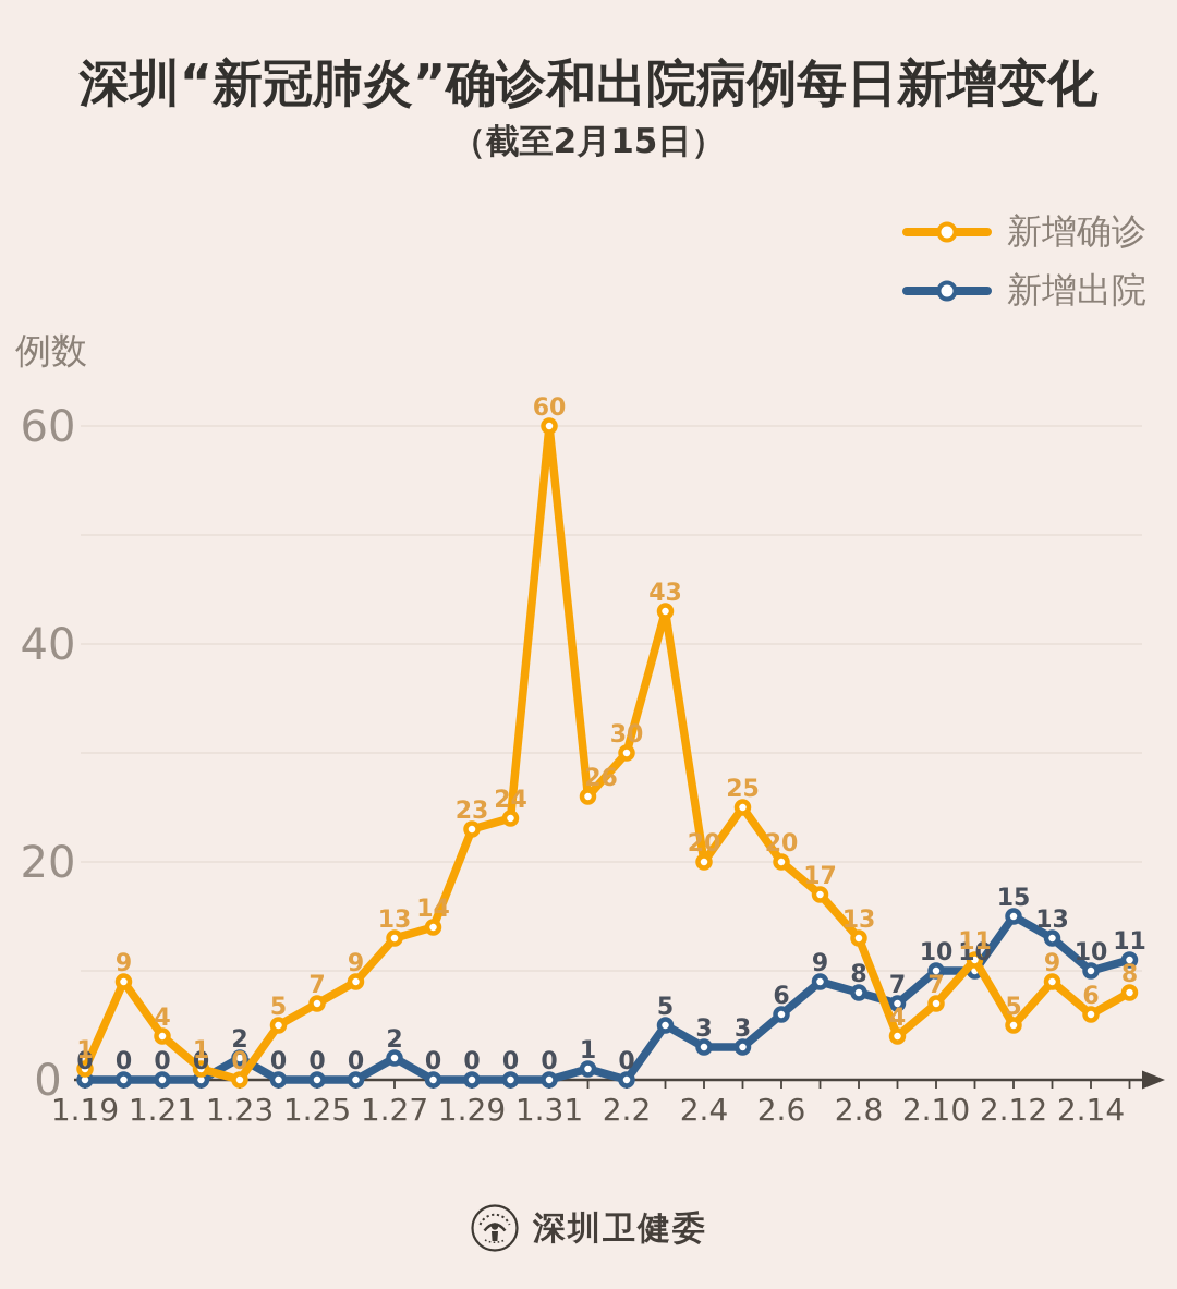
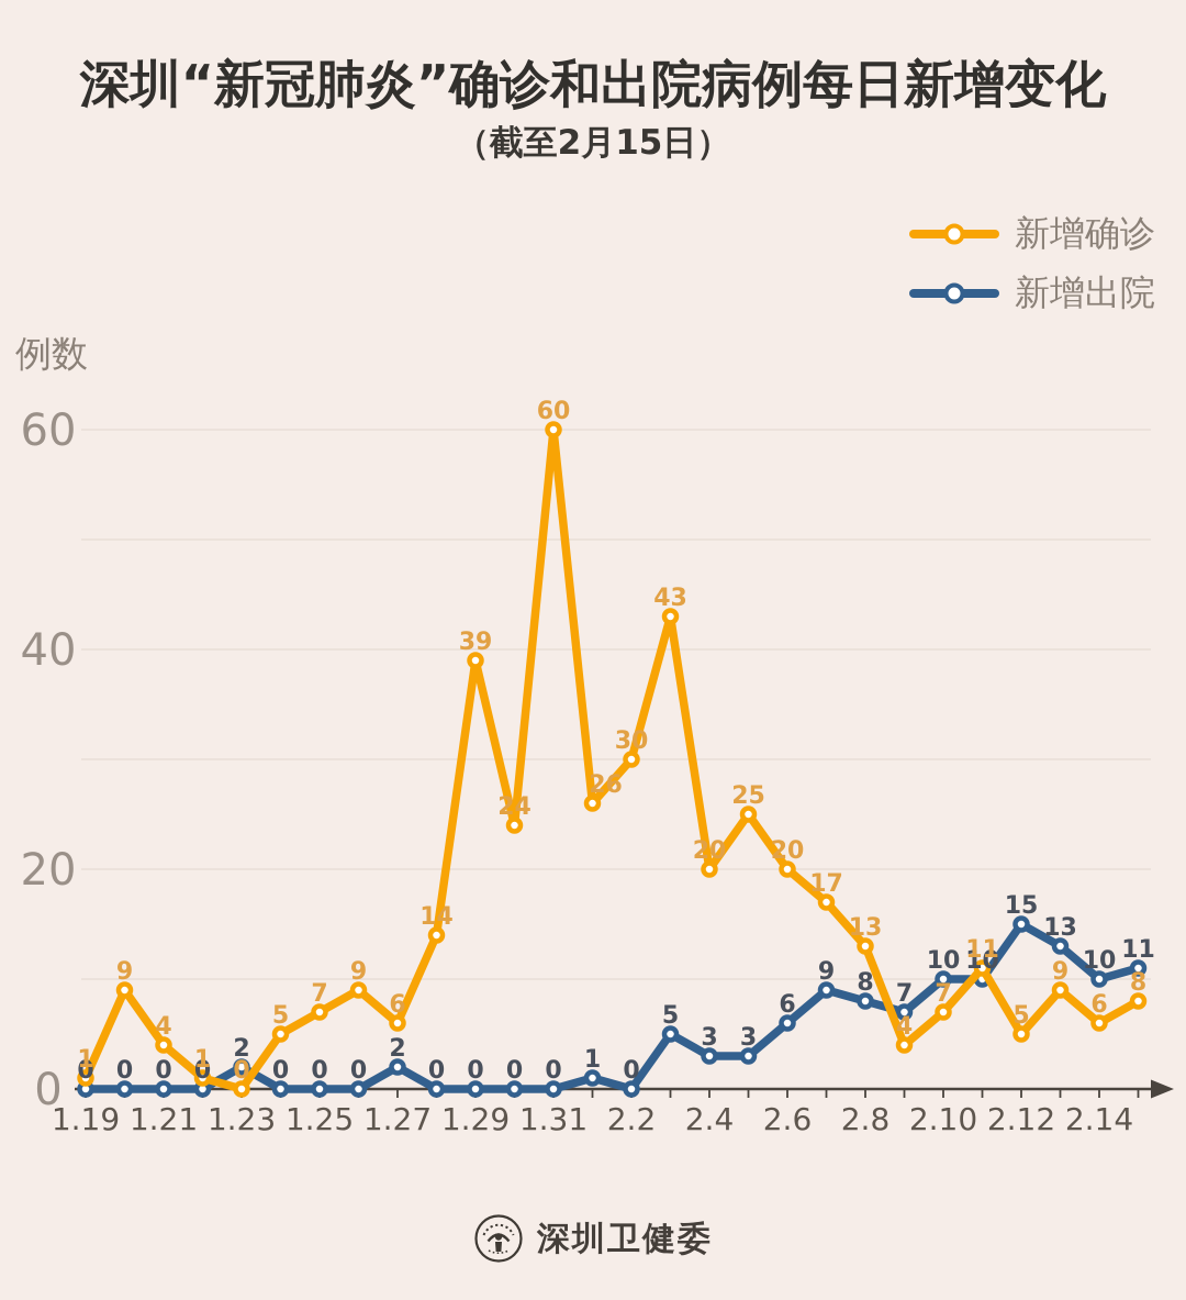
新增确诊/1.27: 13 -> 6
新增确诊/1.29: 23 -> 39
